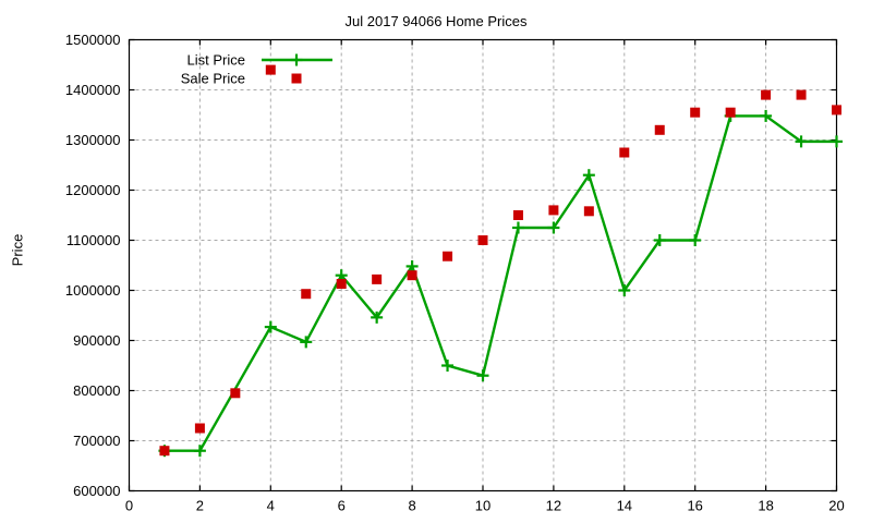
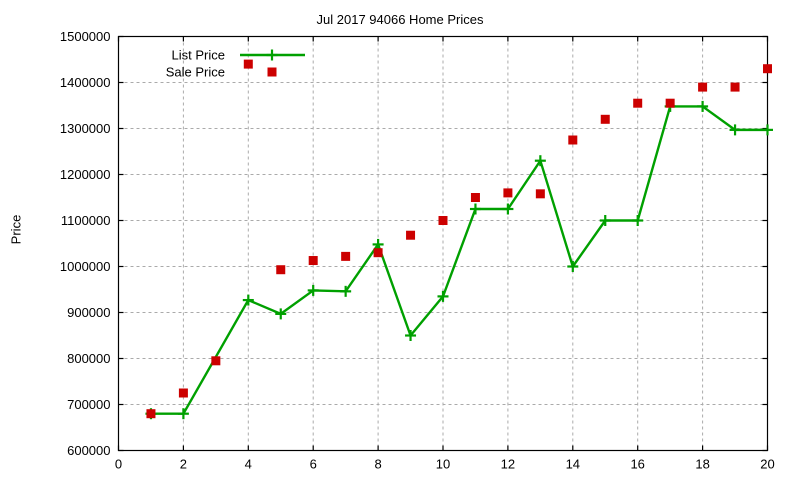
List Price/6: 1030000 -> 950000
List Price/10: 830000 -> 940000
Sale Price/20: 1360000 -> 1430000
